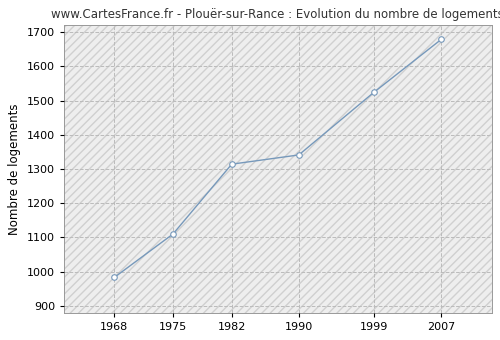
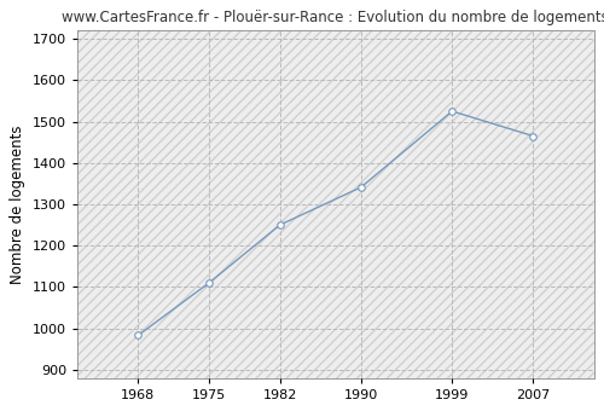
1982: 1314 -> 1250
2007: 1679 -> 1465
